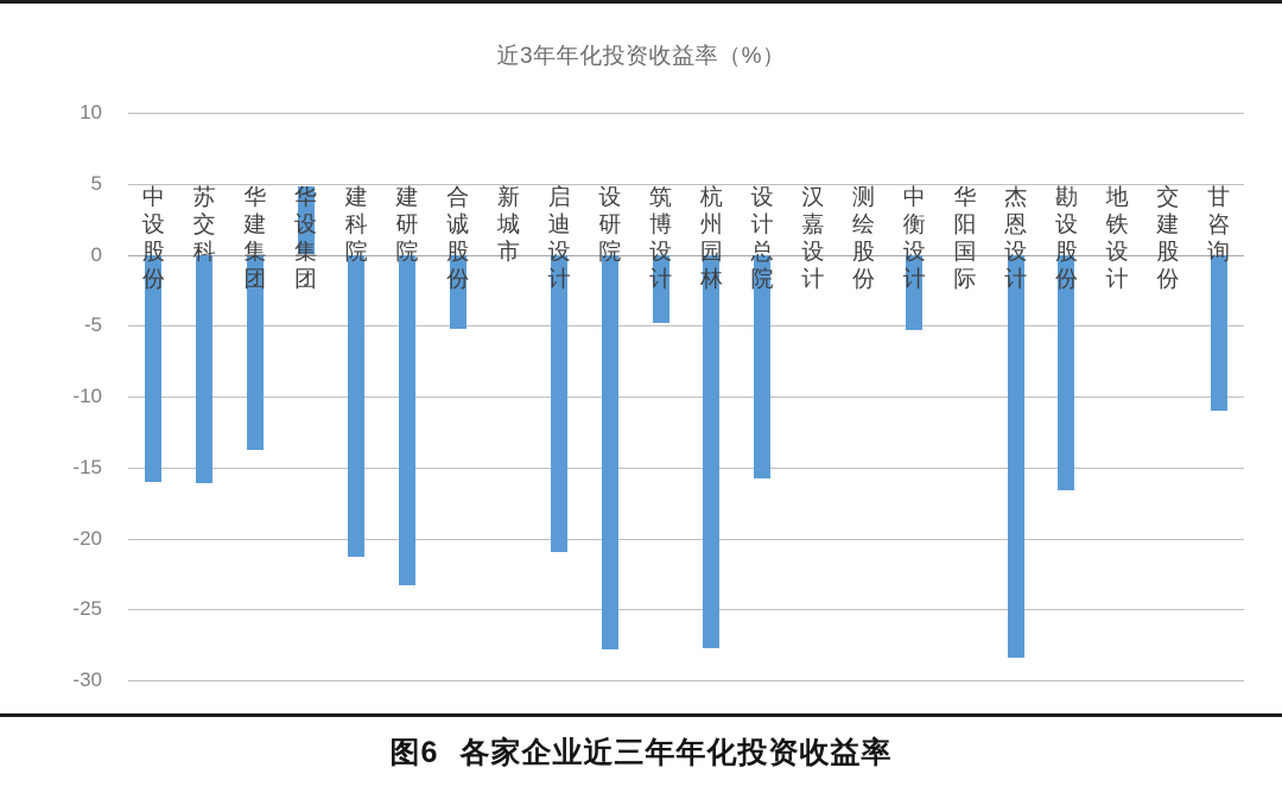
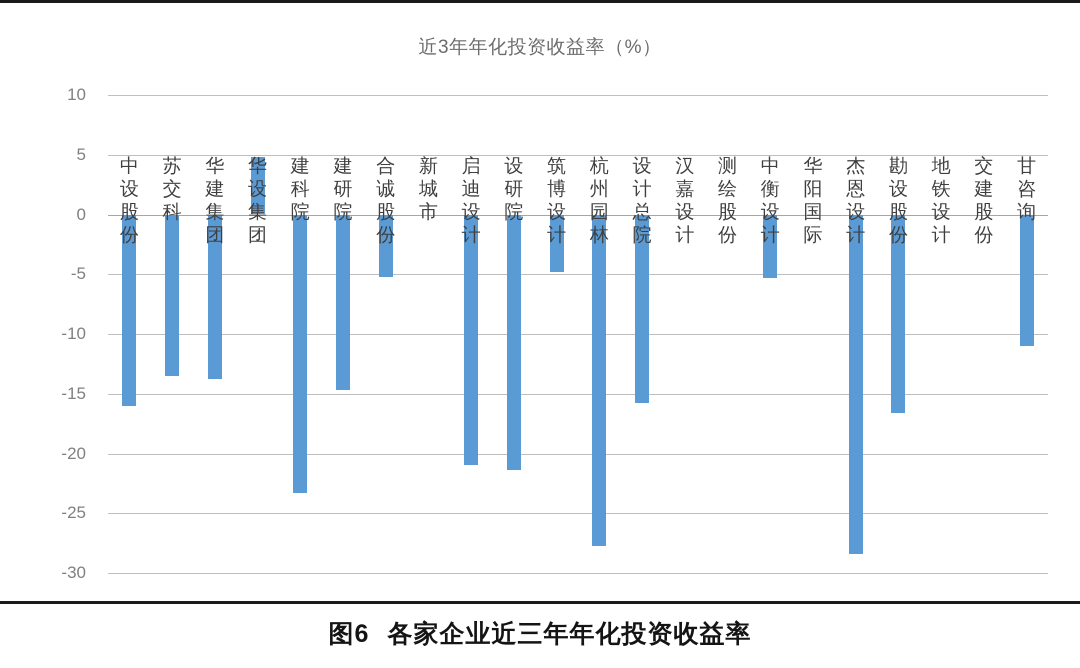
苏交科: -16.1 -> -13.5
建科院: -21.3 -> -23.3
建研院: -23.3 -> -14.7
设研院: -27.8 -> -21.4
